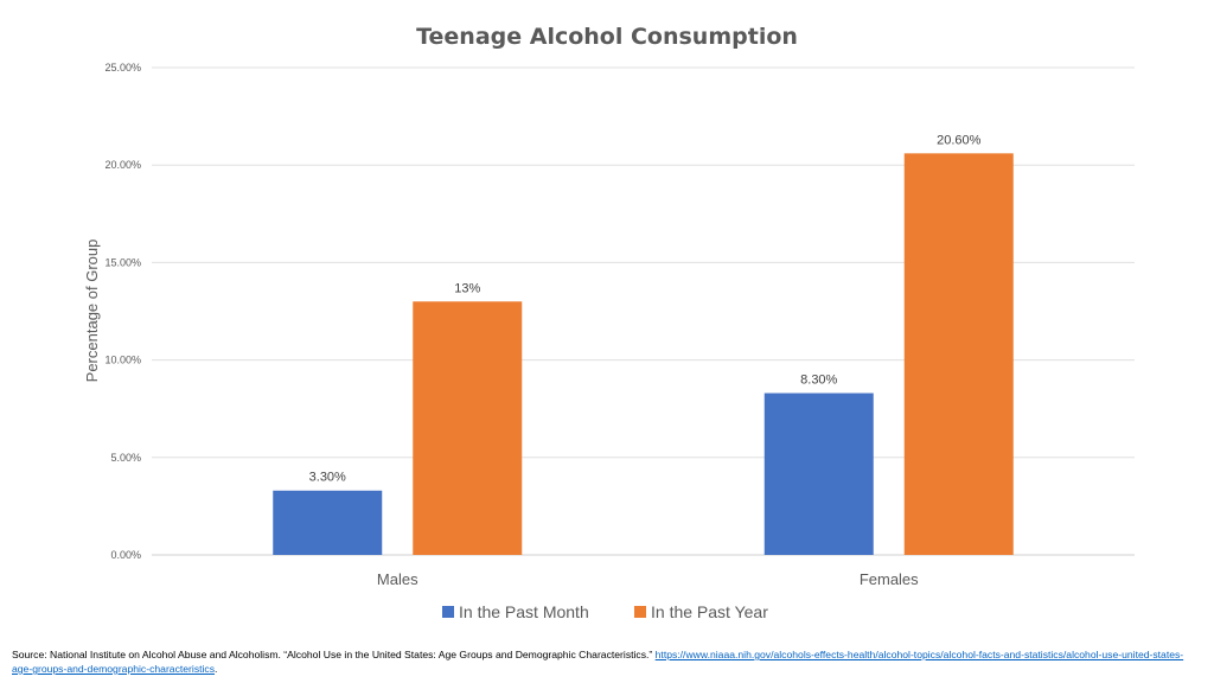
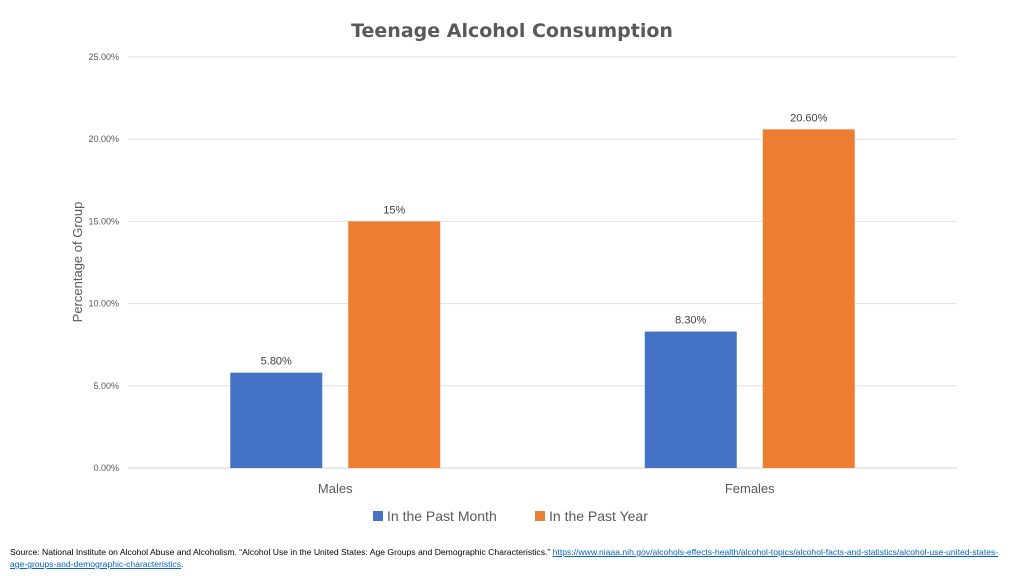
In the Past Month/Males: 3.30% -> 5.80%
In the Past Year/Males: 13% -> 15%
